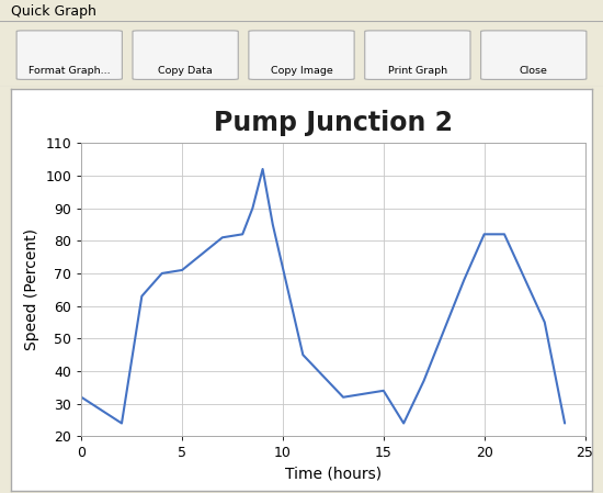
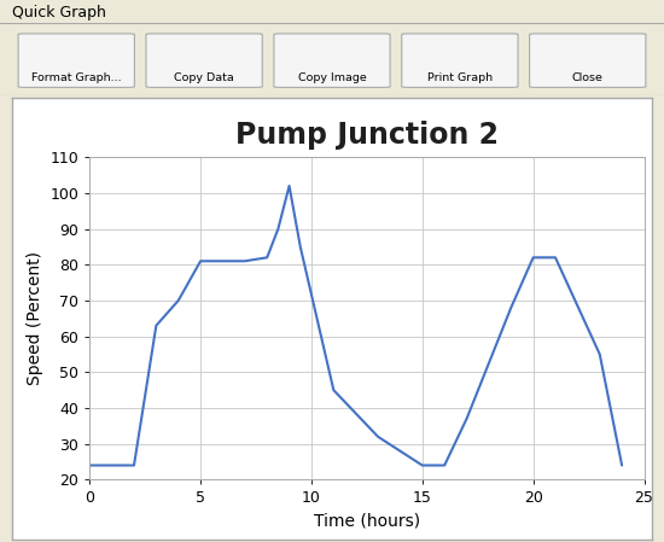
0: 32 -> 24
5: 71 -> 81
15: 34 -> 24
